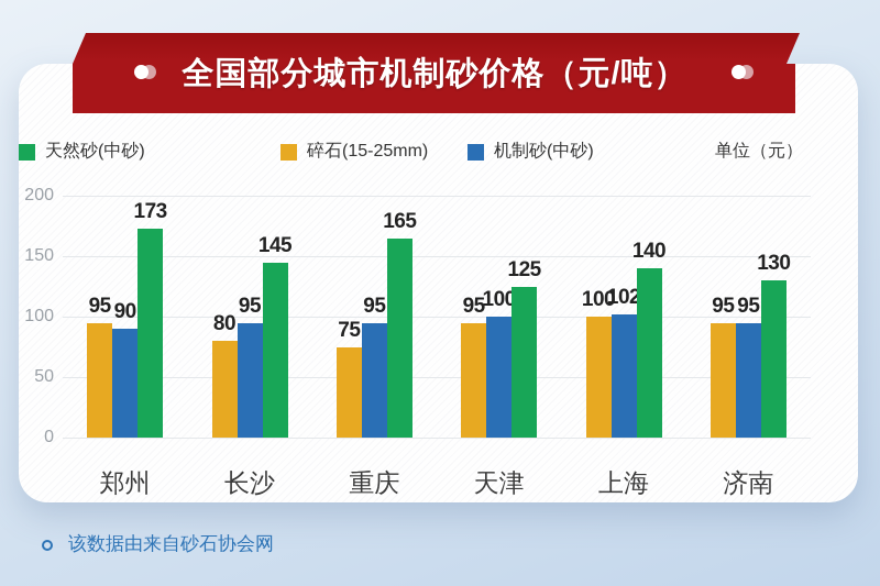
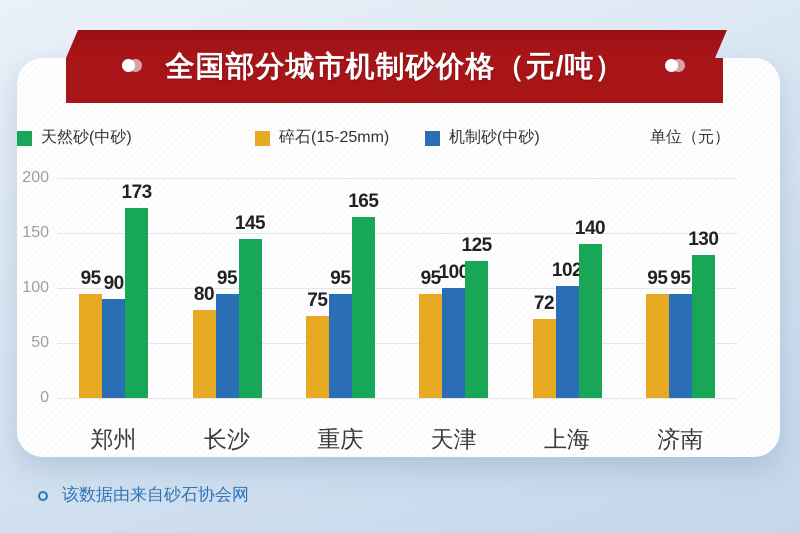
碎石(15-25mm)/上海: 100 -> 72
